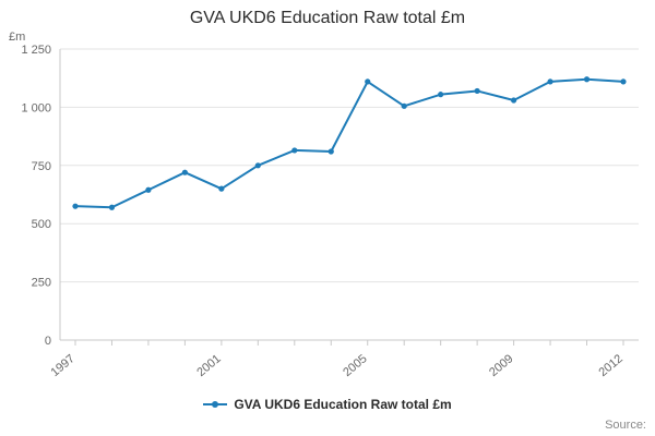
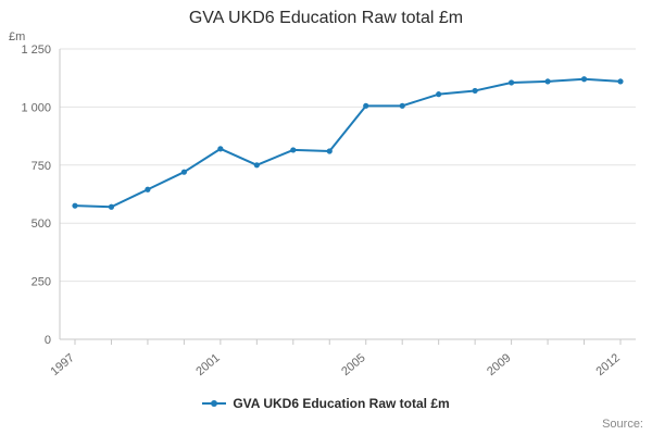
2001: 650 -> 820
2005: 1110 -> 1000
2009: 1030 -> 1100
